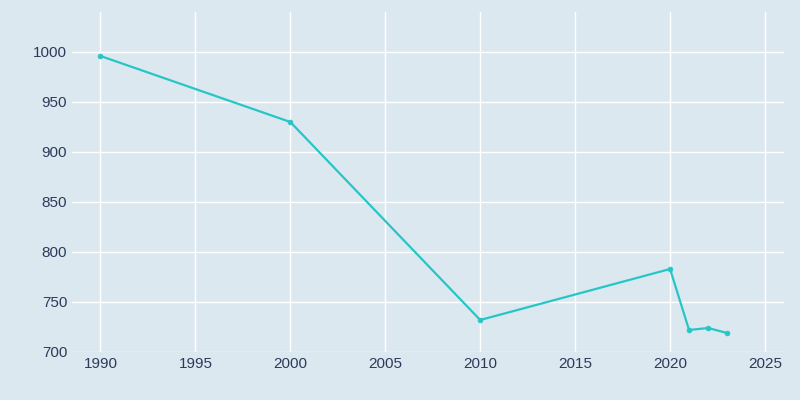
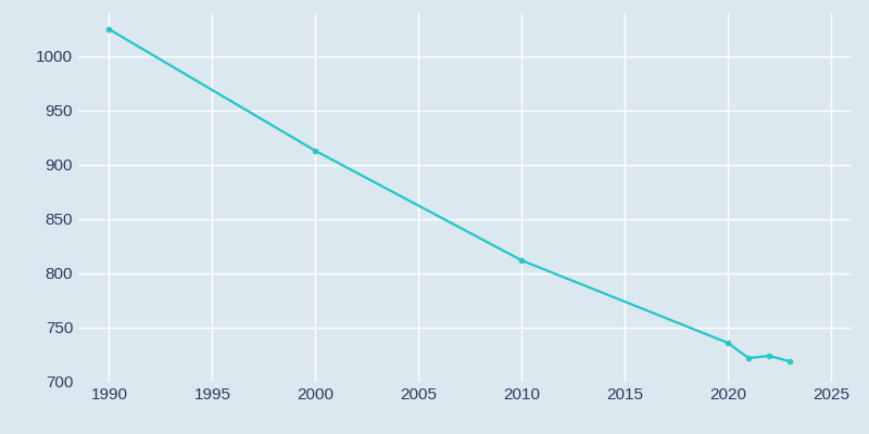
1990: 996 -> 1025
2000: 930 -> 913
2010: 732 -> 812
2020: 783 -> 736
